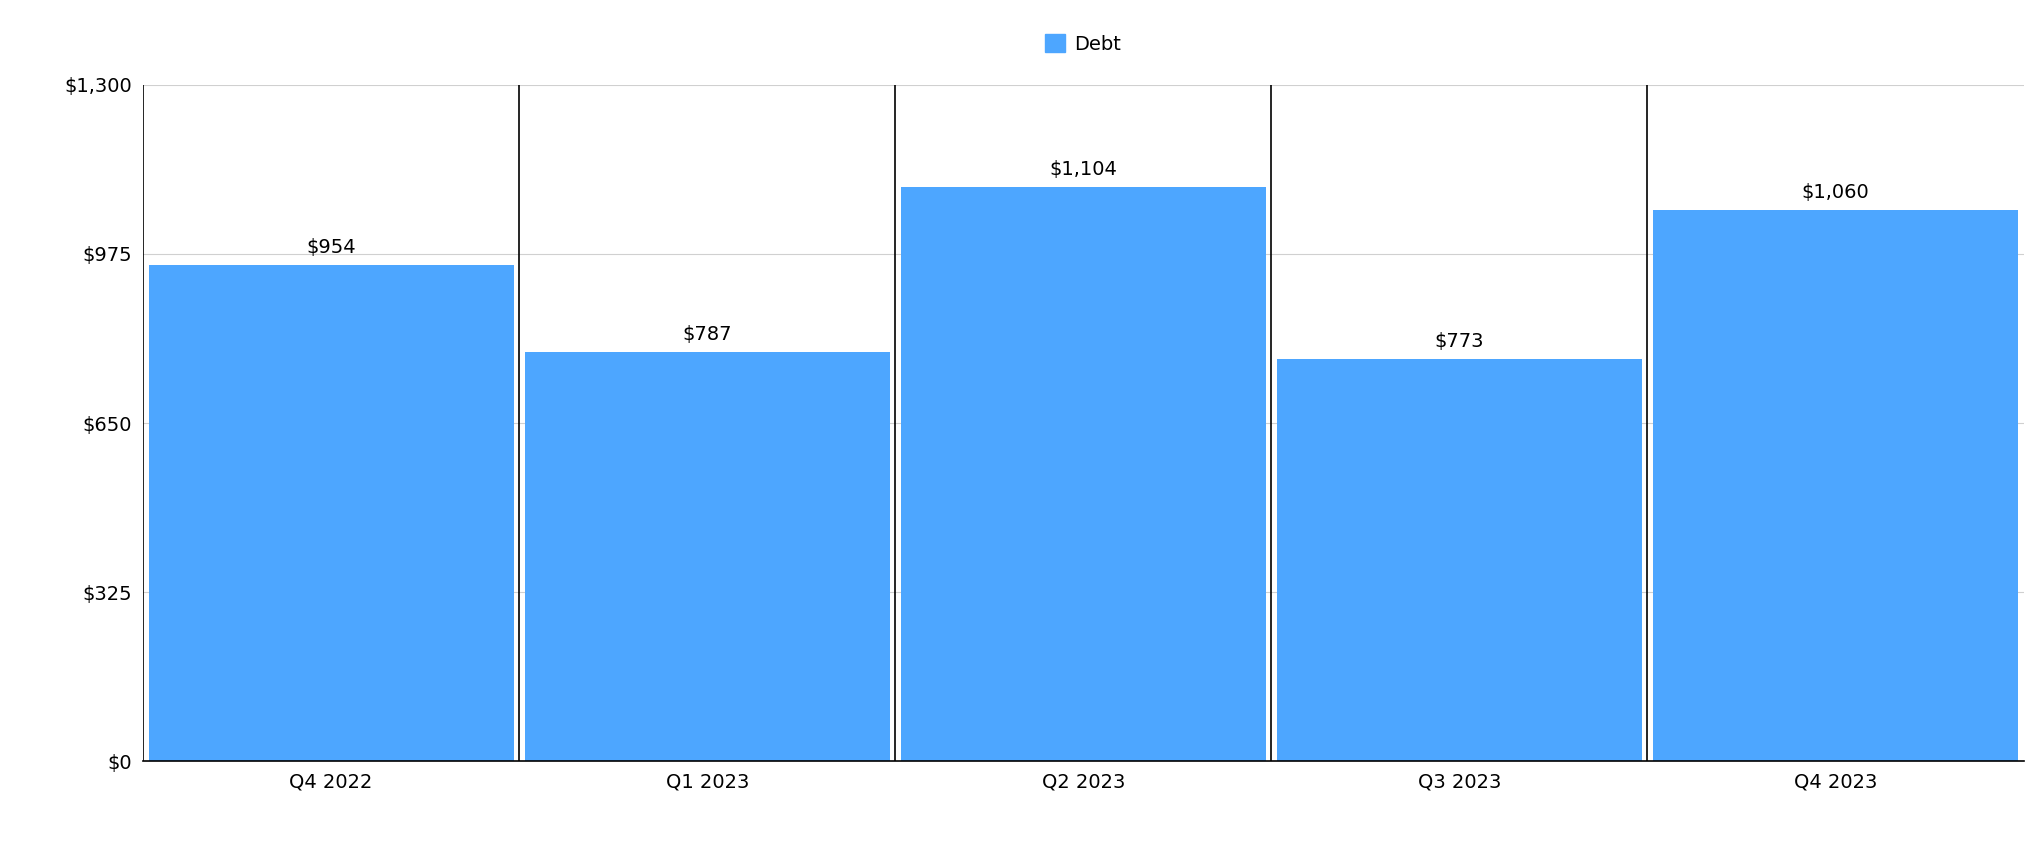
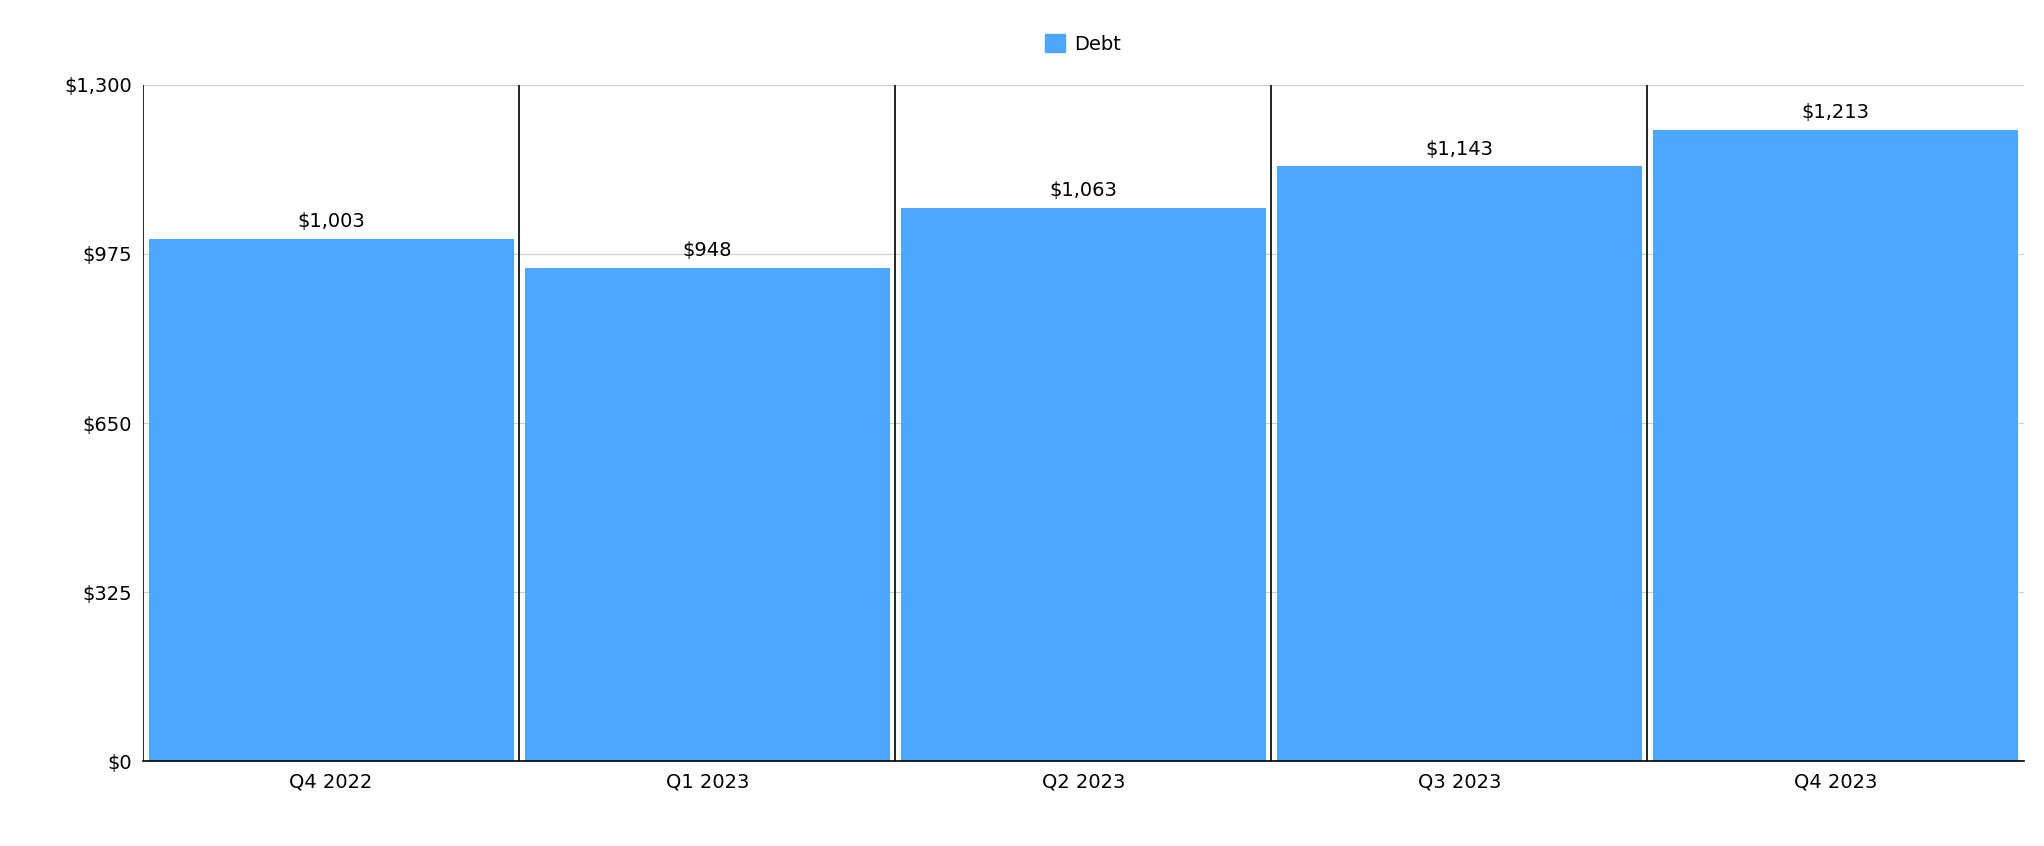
Q4 2022: $954 -> $1,003
Q1 2023: $787 -> $948
Q2 2023: $1,104 -> $1,063
Q3 2023: $773 -> $1,143
Q4 2023: $1,060 -> $1,213
